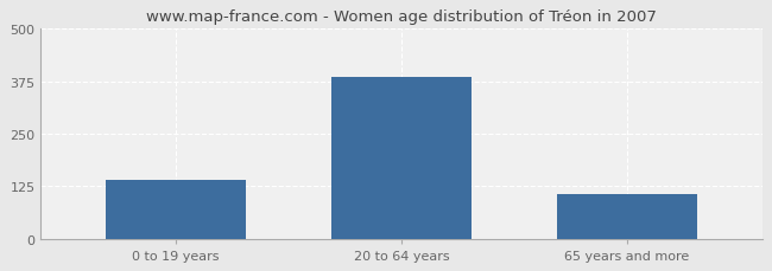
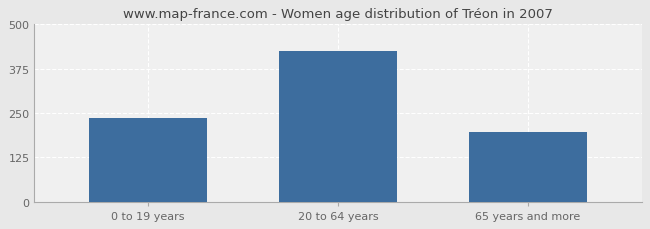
0 to 19 years: 140 -> 235
20 to 64 years: 385 -> 425
65 years and more: 105 -> 195
